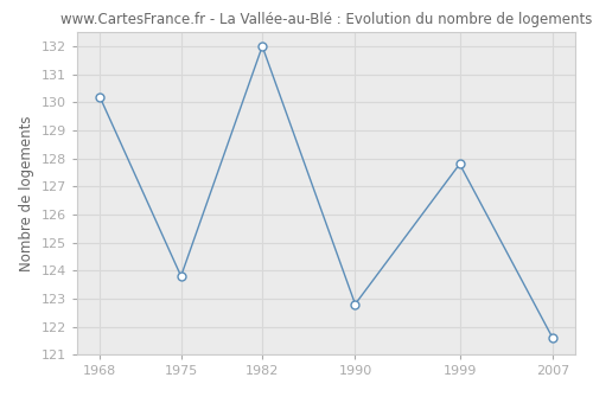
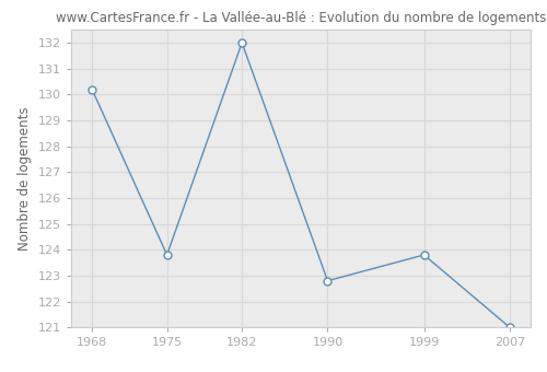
1999: 127.8 -> 123.8
2007: 121.6 -> 121.0
